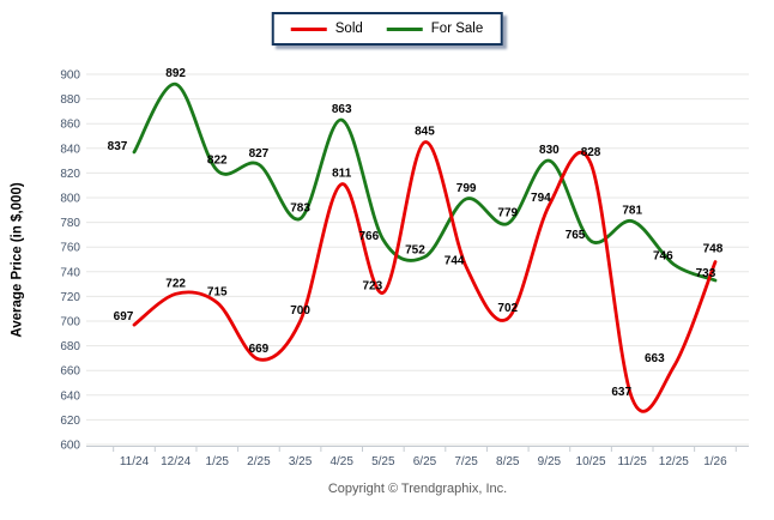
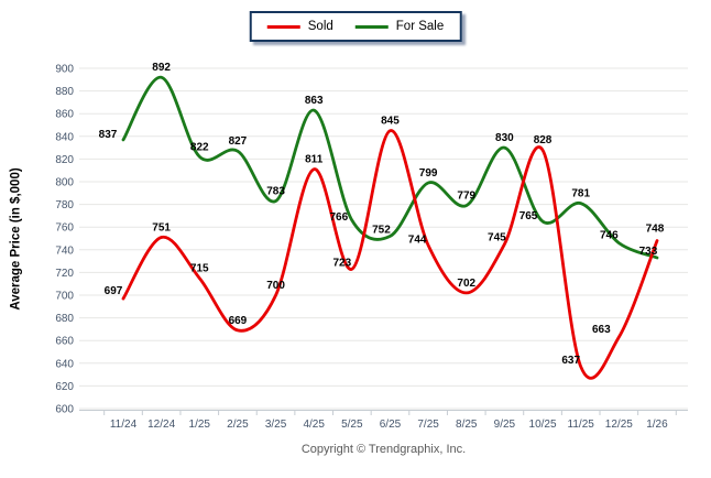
Sold/12/24: 722 -> 751
Sold/9/25: 794 -> 745
